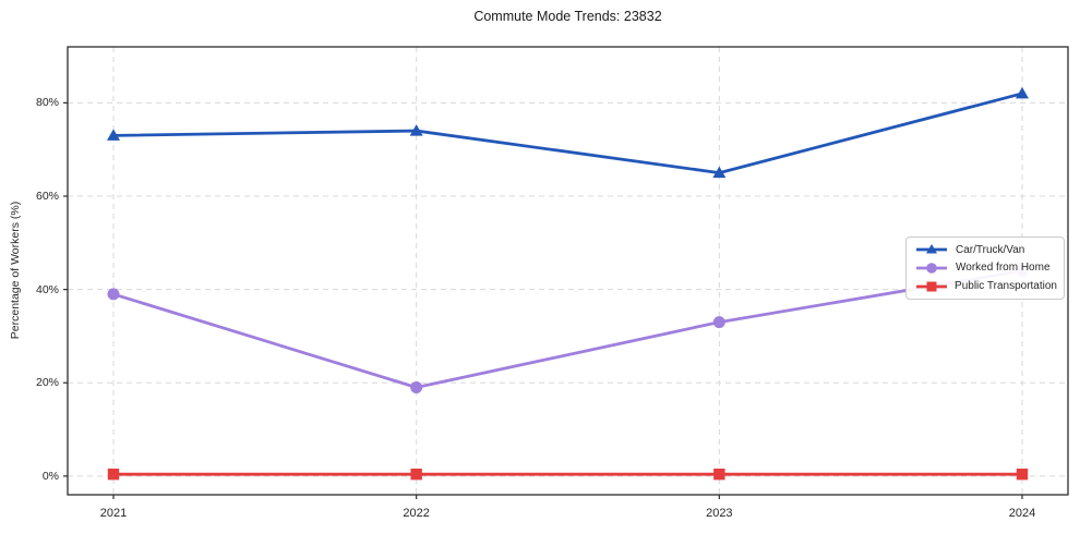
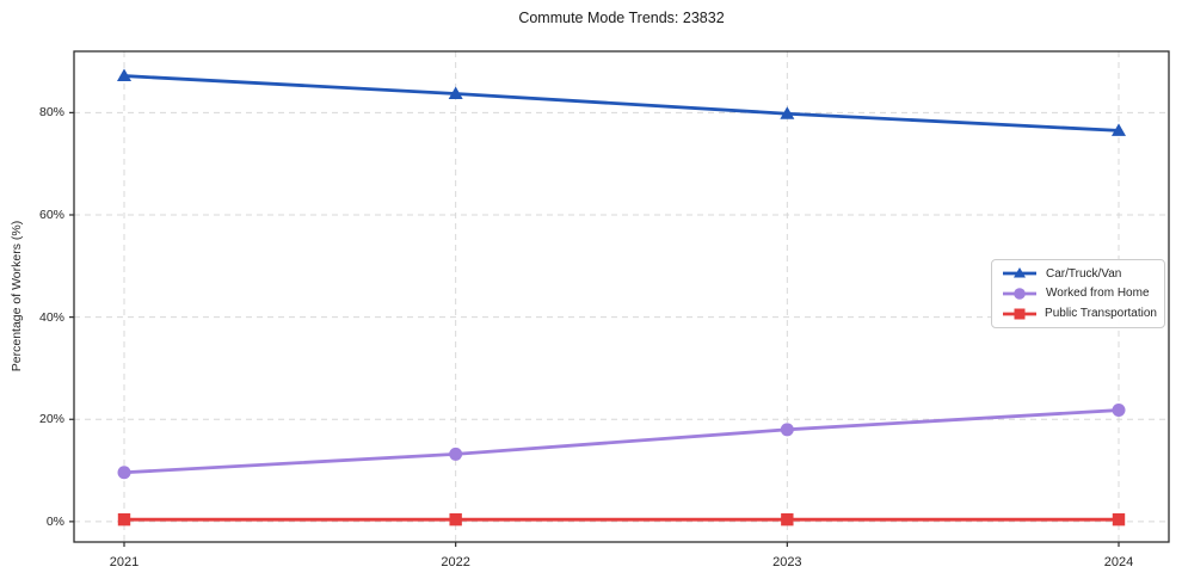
Car/Truck/Van/2021: 73% -> 87%
Worked from Home/2021: 39% -> 10%
Car/Truck/Van/2022: 74% -> 84%
Worked from Home/2022: 19% -> 13%
Car/Truck/Van/2023: 65% -> 80%
Worked from Home/2023: 33% -> 18%
Car/Truck/Van/2024: 82% -> 76%
Worked from Home/2024: 44% -> 22%
